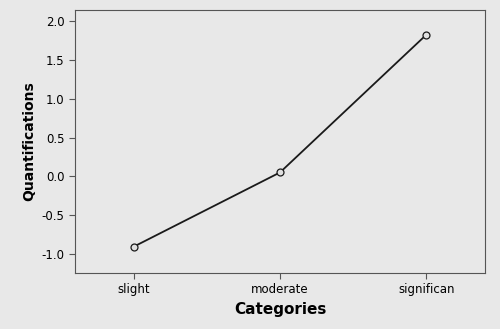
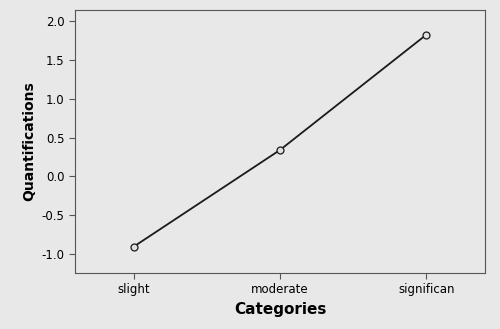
moderate: 0.05 -> 0.34
